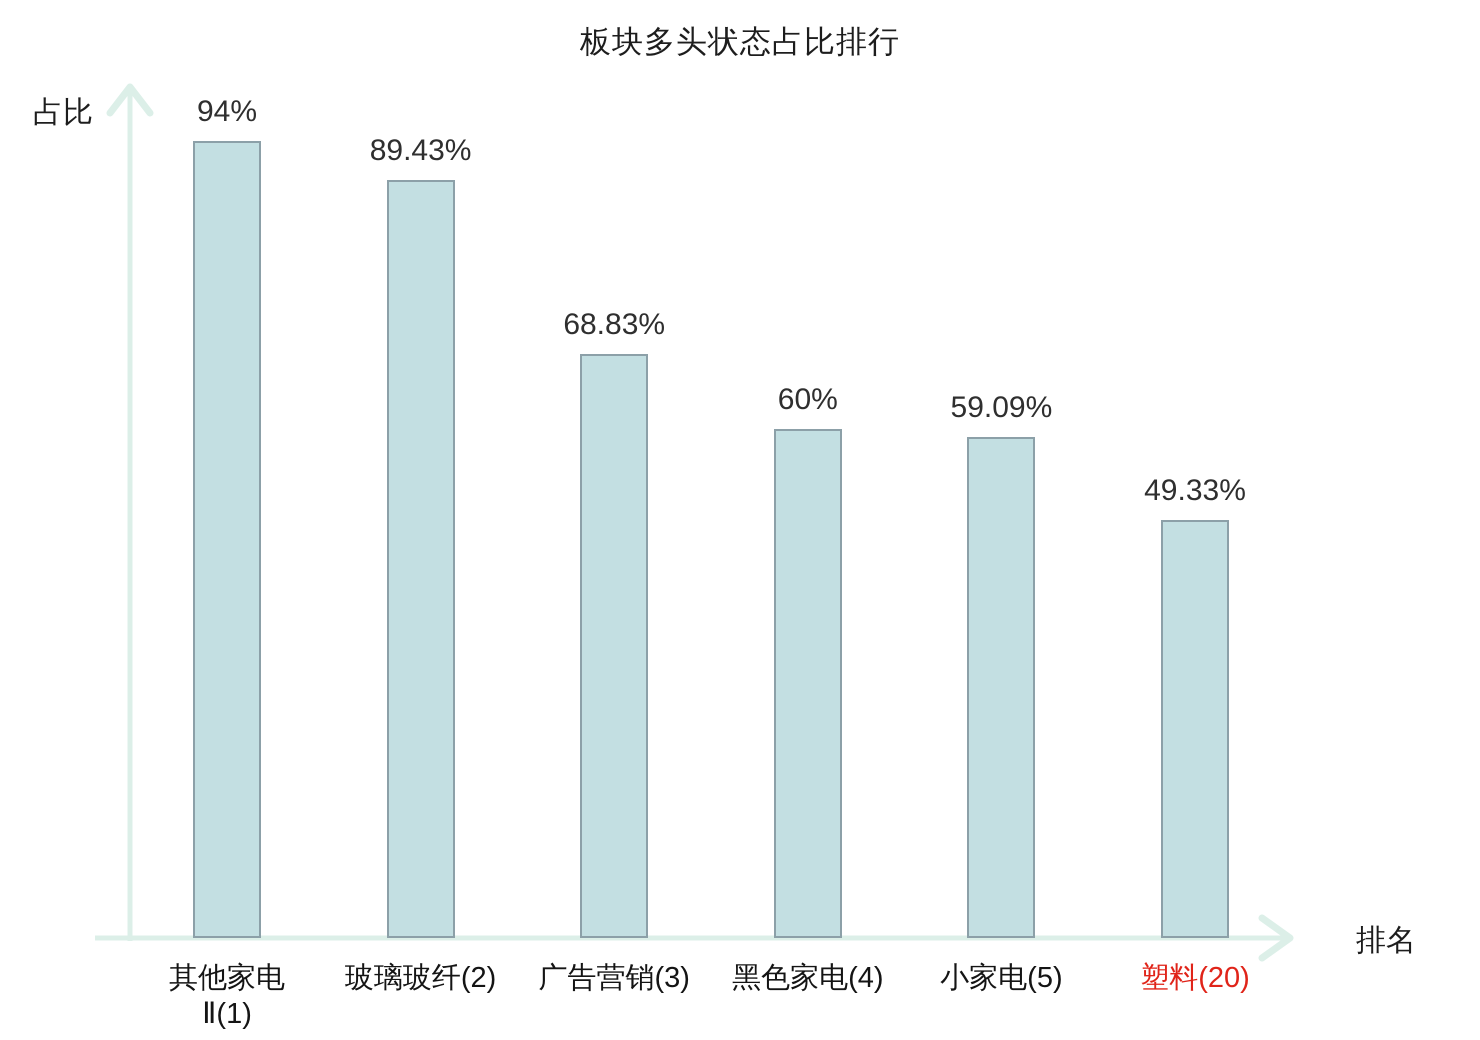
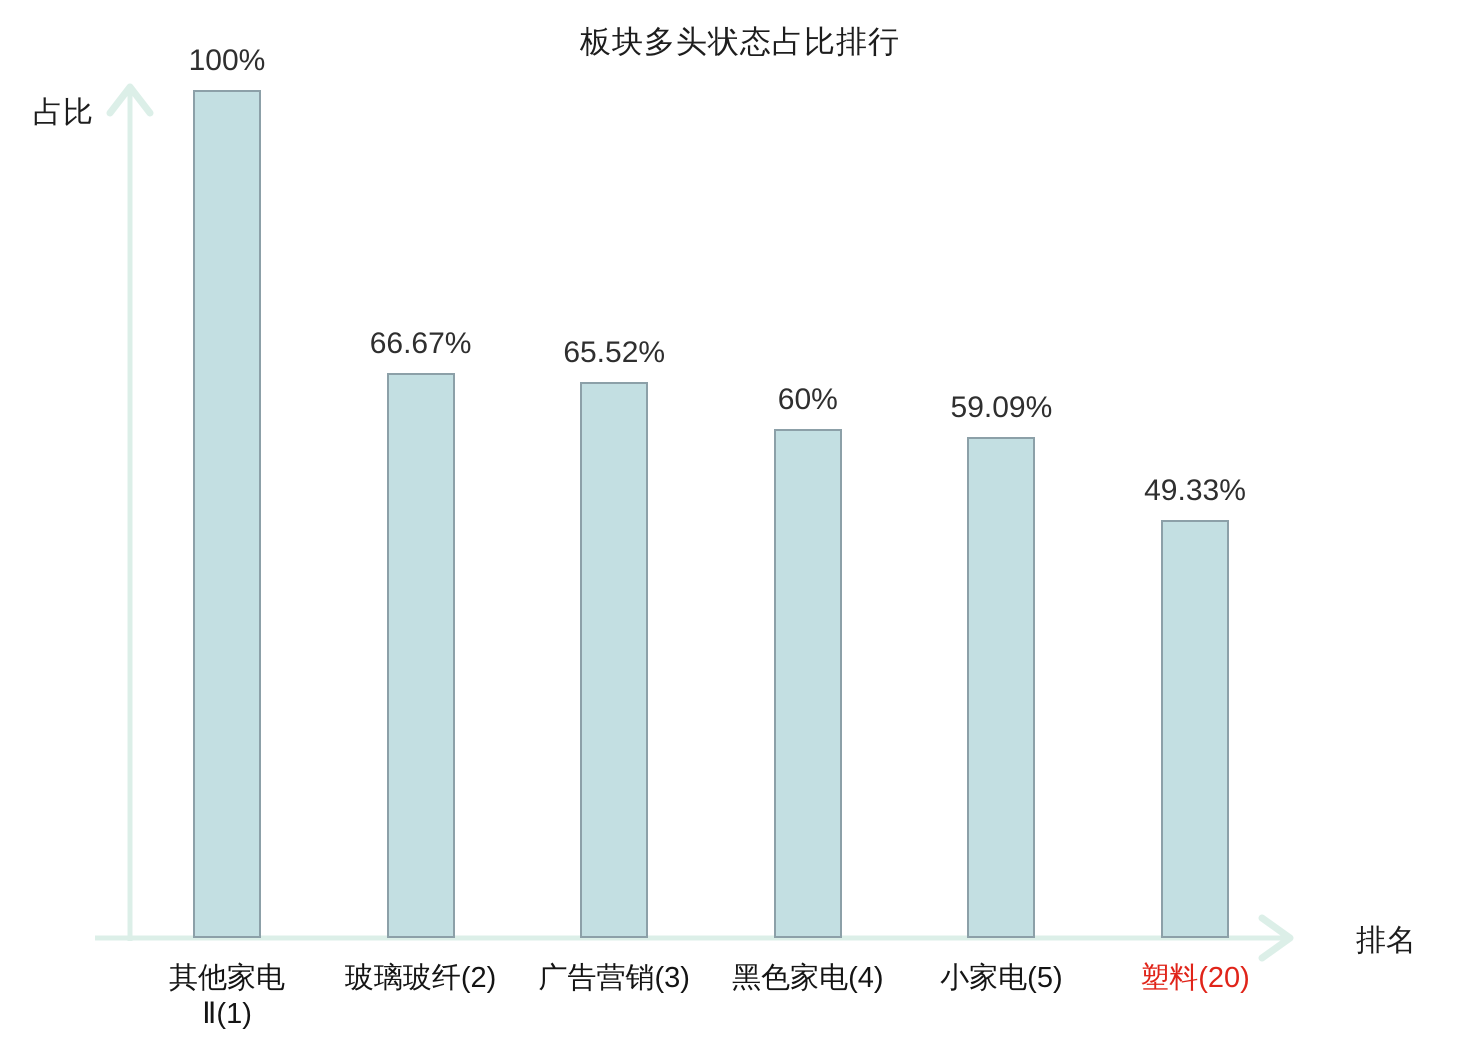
其他家电 Ⅱ(1): 94% -> 100%
玻璃玻纤(2): 89.43% -> 66.67%
广告营销(3): 68.83% -> 65.52%
